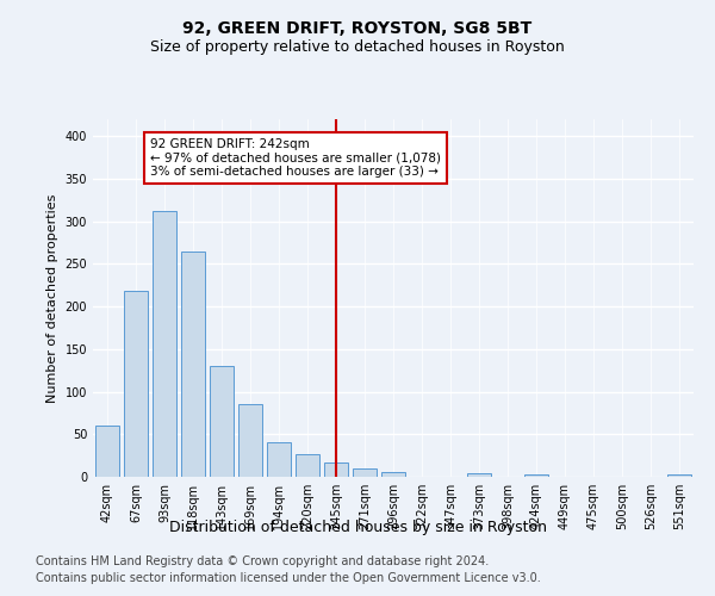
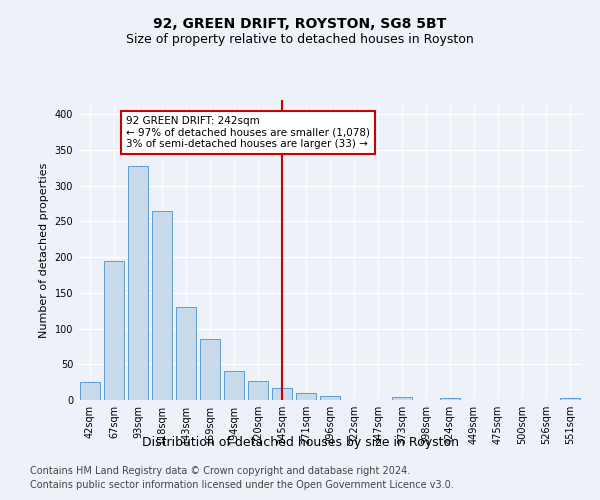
42sqm: 60 -> 25
67sqm: 218 -> 195
93sqm: 312 -> 327
